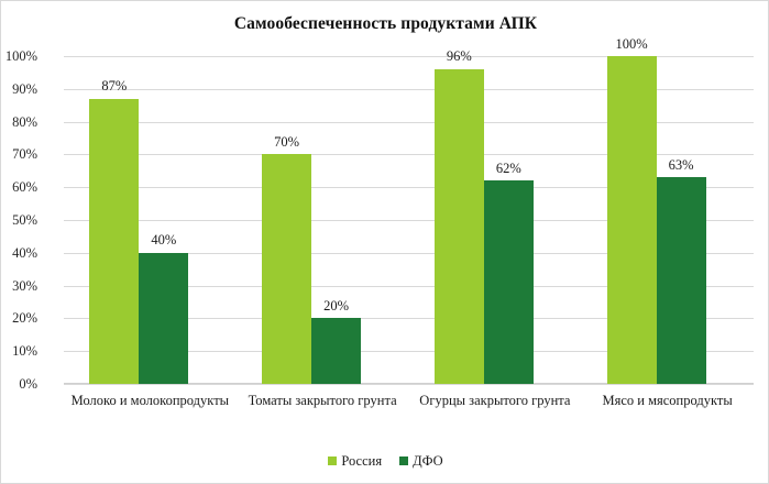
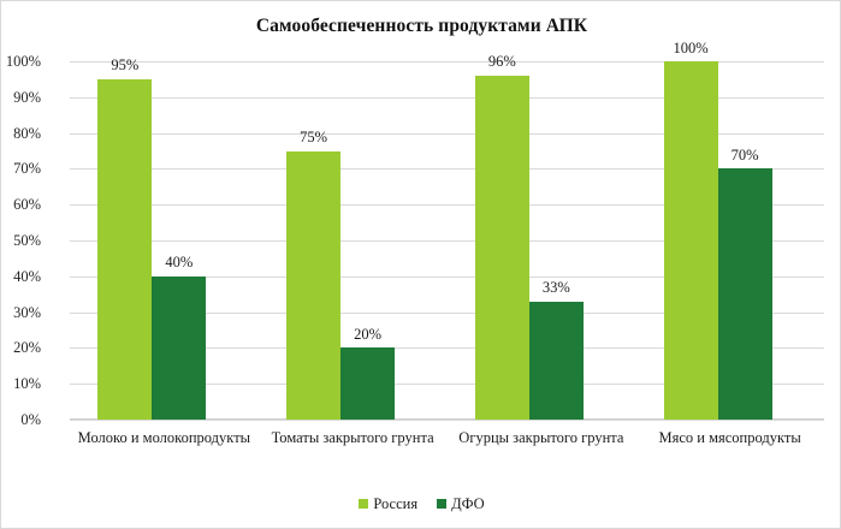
Россия/Молоко и молокопродукты: 87% -> 95%
Россия/Томаты закрытого грунта: 70% -> 75%
ДФО/Огурцы закрытого грунта: 62% -> 33%
ДФО/Мясо и мясопродукты: 63% -> 70%
